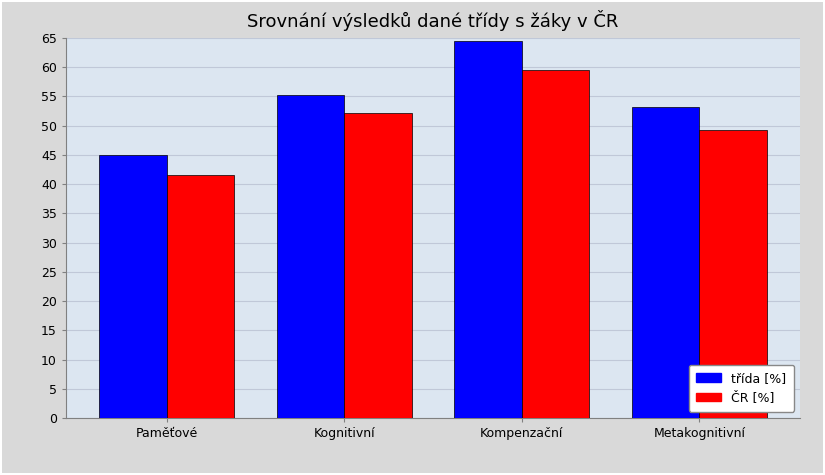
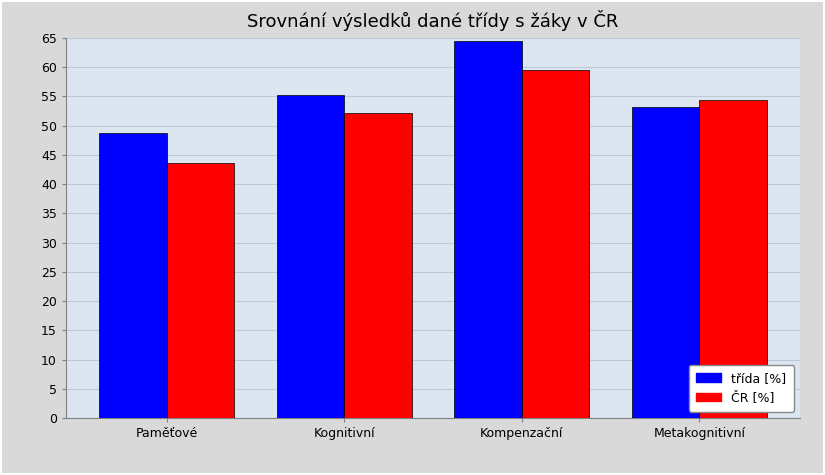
třída [%]/Paměťové: 45.0 -> 48.8
ČR [%]/Paměťové: 41.5 -> 43.6
ČR [%]/Metakognitivní: 49.3 -> 54.4
